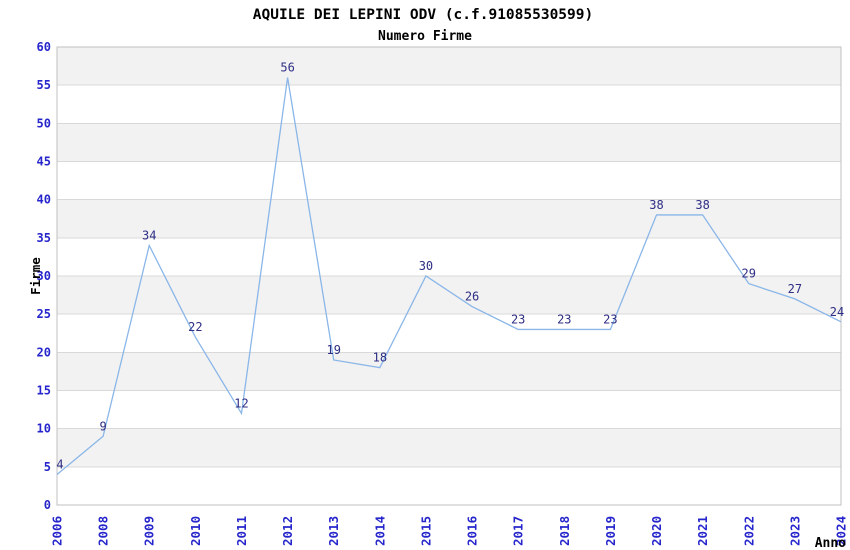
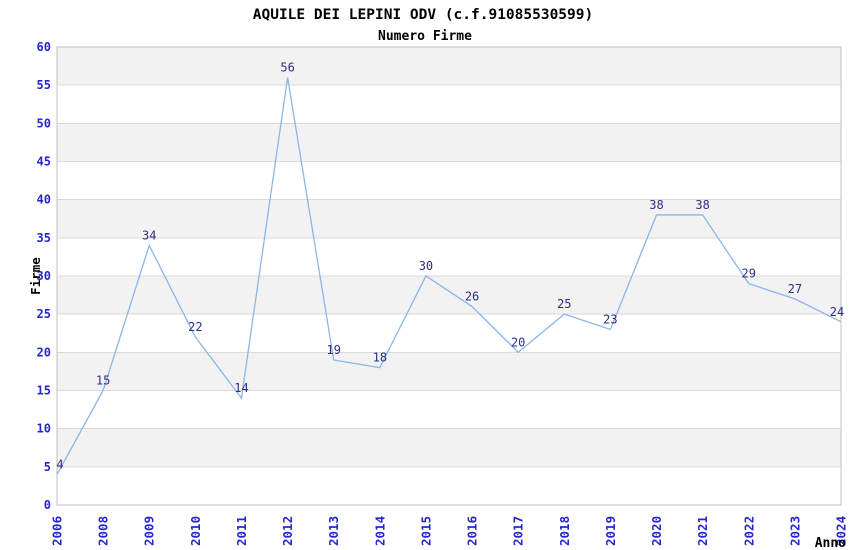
2008: 9 -> 15
2011: 12 -> 14
2017: 23 -> 20
2018: 23 -> 25
